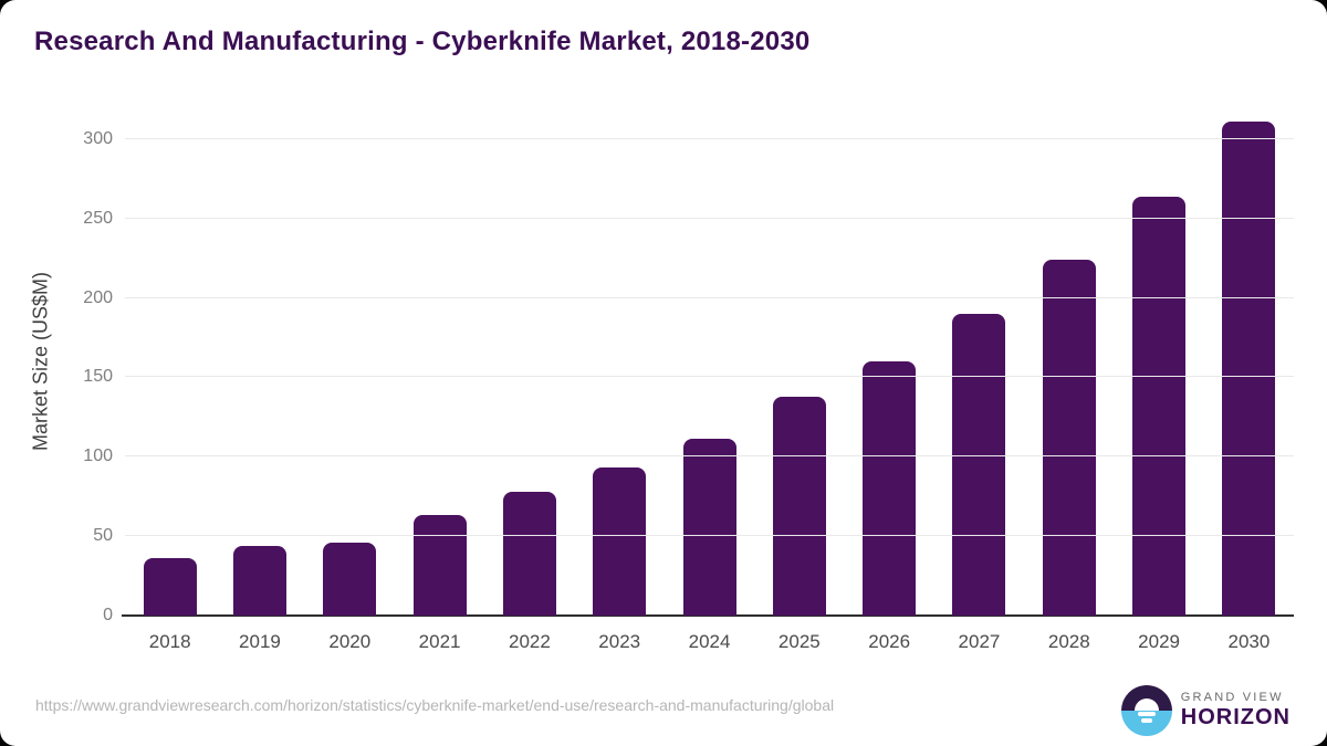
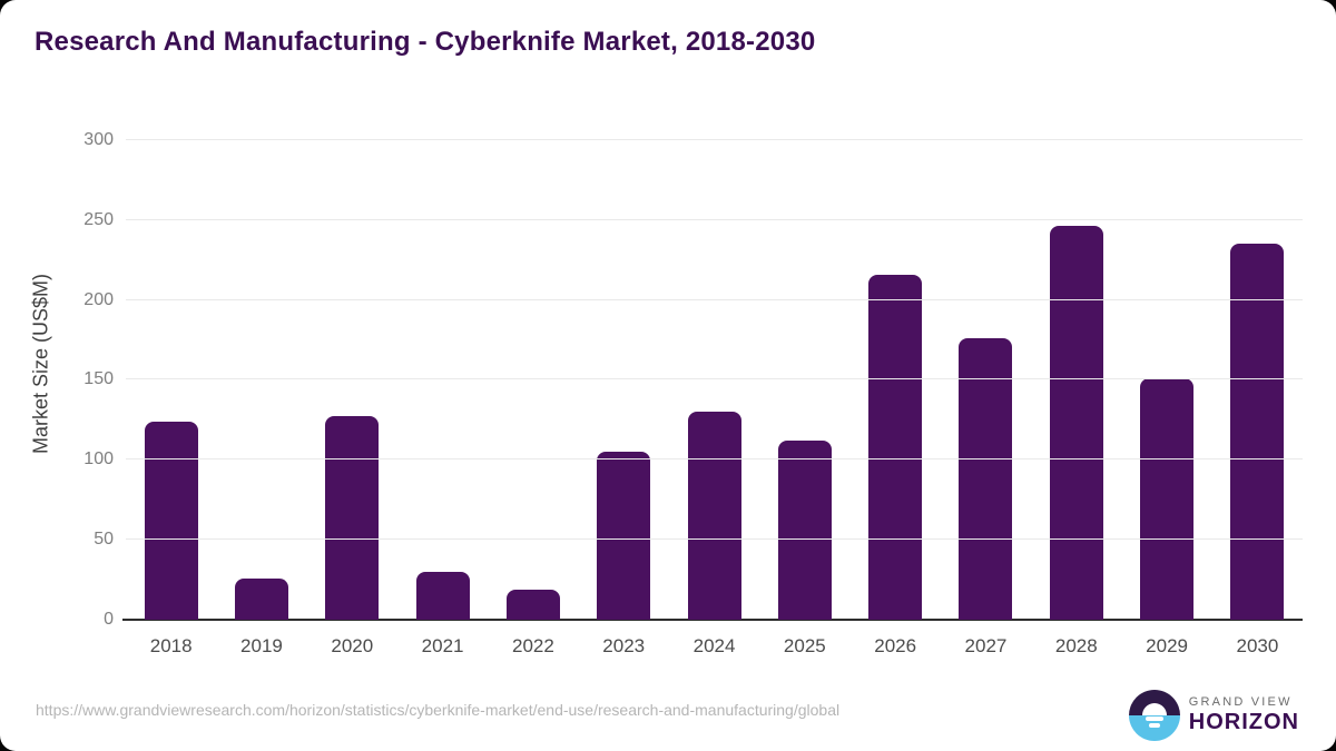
2018: 36 -> 124
2019: 44 -> 26
2020: 46 -> 127
2021: 63 -> 30
2022: 78 -> 19
2023: 93 -> 105
2024: 111 -> 130
2025: 138 -> 112
2026: 160 -> 216
2027: 190 -> 176
2028: 224 -> 246
2029: 264 -> 151
2030: 311 -> 235
